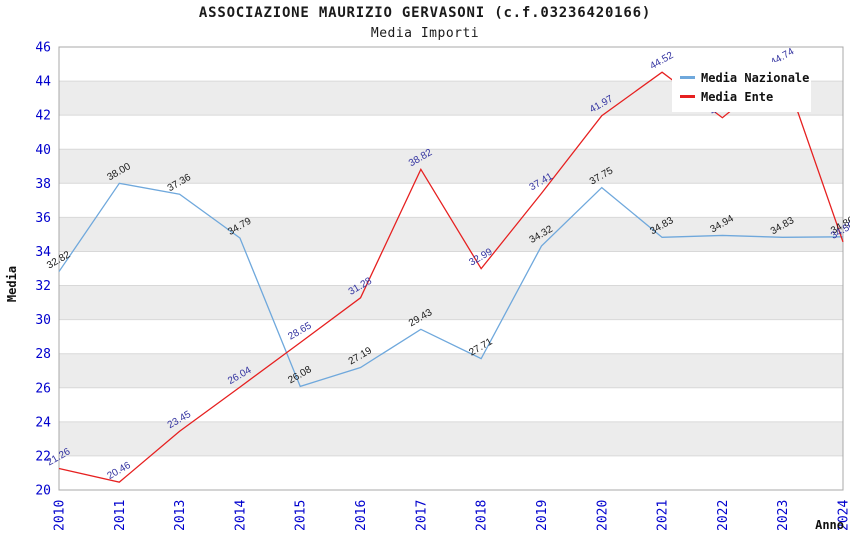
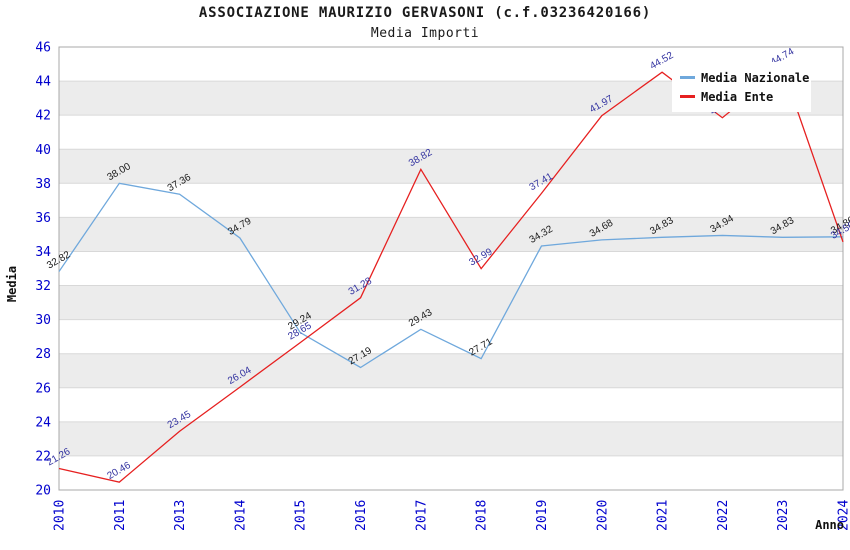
Media Nazionale/2015: 26.08 -> 29.24
Media Nazionale/2020: 37.75 -> 34.68
